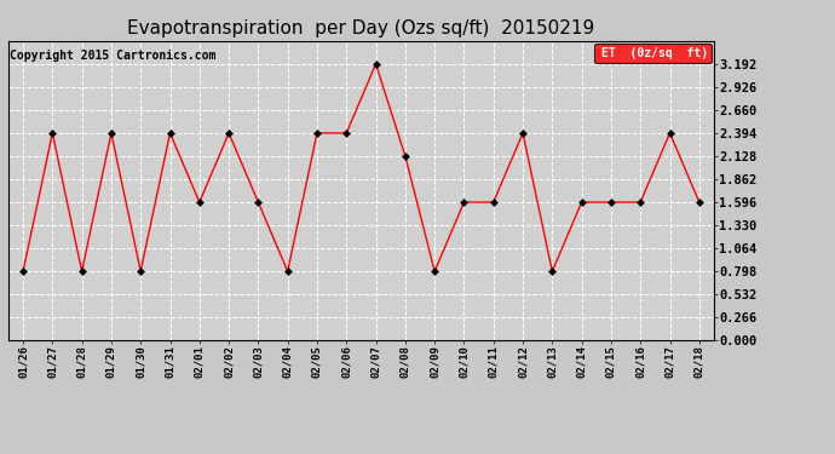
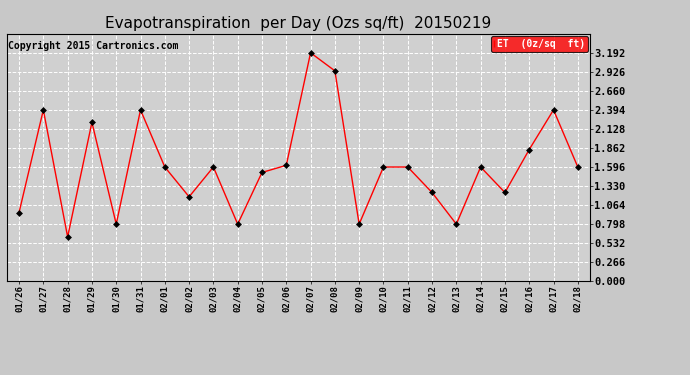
01/26: 0.80 -> 0.96
01/28: 0.80 -> 0.62
01/29: 2.39 -> 2.22
02/02: 2.39 -> 1.18
02/05: 2.39 -> 1.52
02/06: 2.39 -> 1.62
02/08: 2.13 -> 2.94
02/12: 2.39 -> 1.24
02/15: 1.60 -> 1.24
02/16: 1.60 -> 1.84
